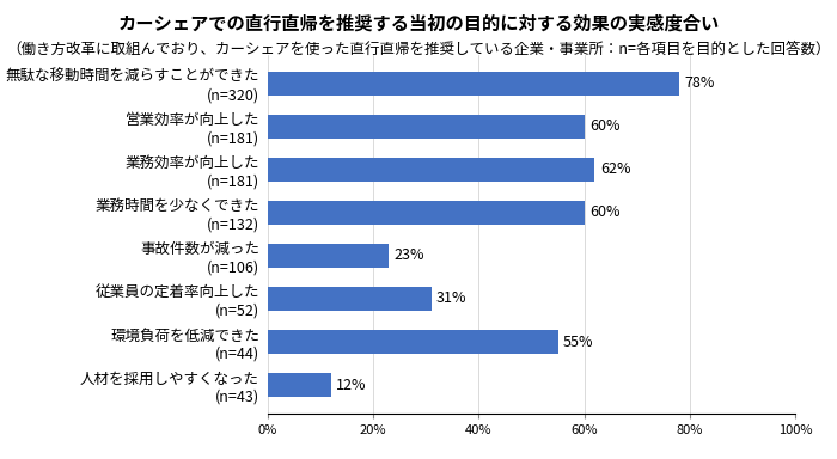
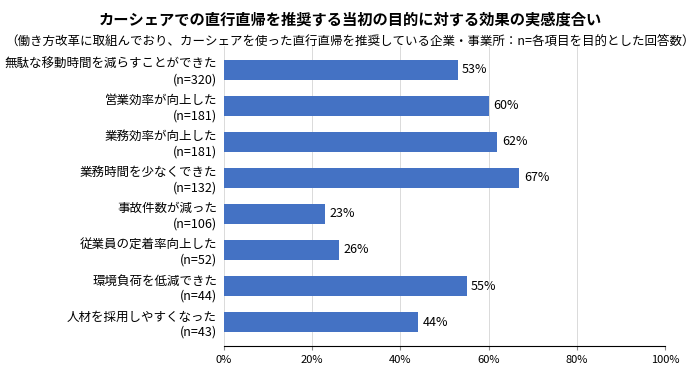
無駄な移動時間を減らすことができた (n=320): 78% -> 53%
業務時間を少なくできた (n=132): 60% -> 67%
従業員の定着率向上した (n=52): 31% -> 26%
人材を採用しやすくなった (n=43): 12% -> 44%
